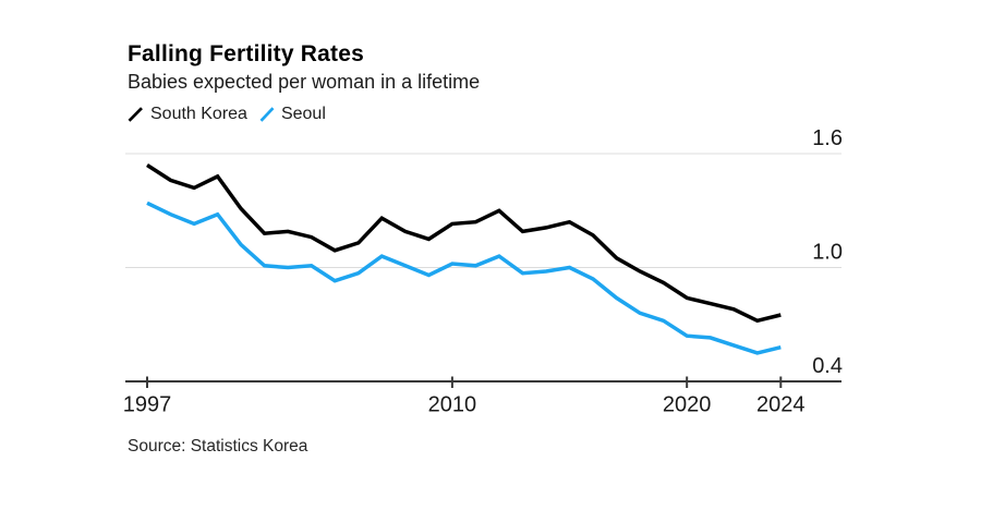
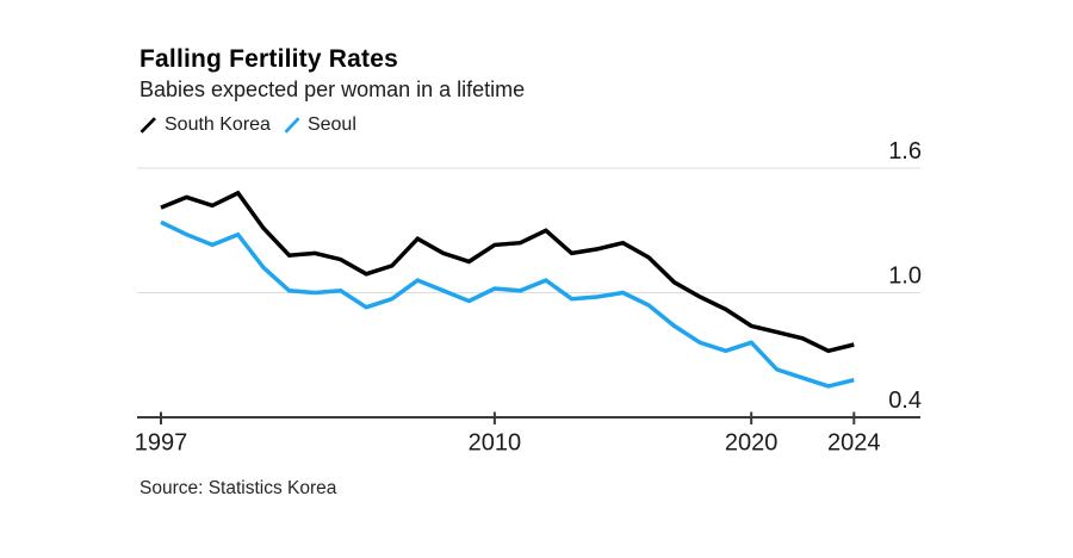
South Korea/1997: 1.54 -> 1.41
Seoul/2020: 0.64 -> 0.76
